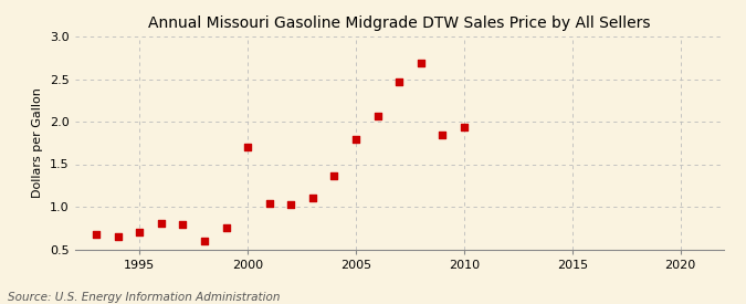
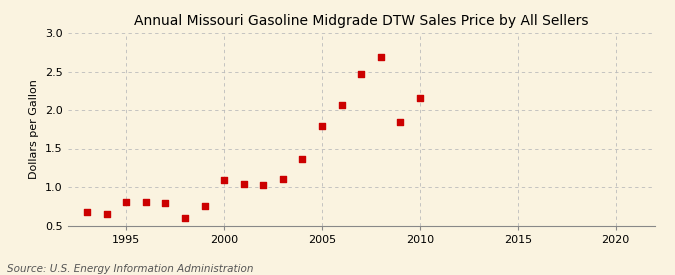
1995: 0.70 -> 0.80
2000: 1.70 -> 1.09
2010: 1.94 -> 2.16
